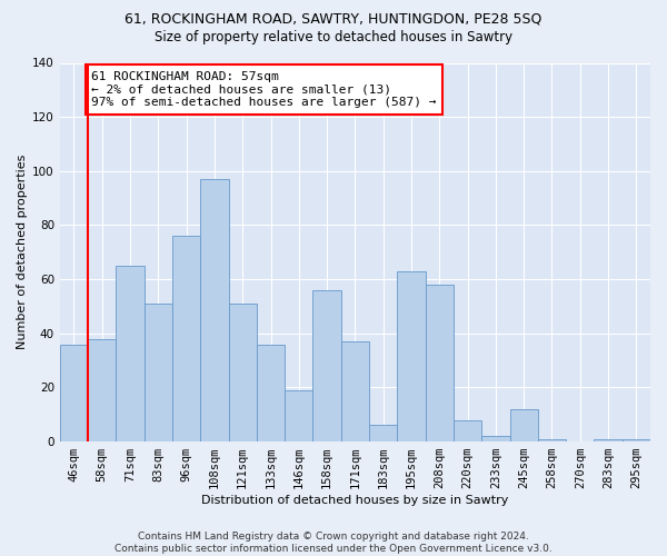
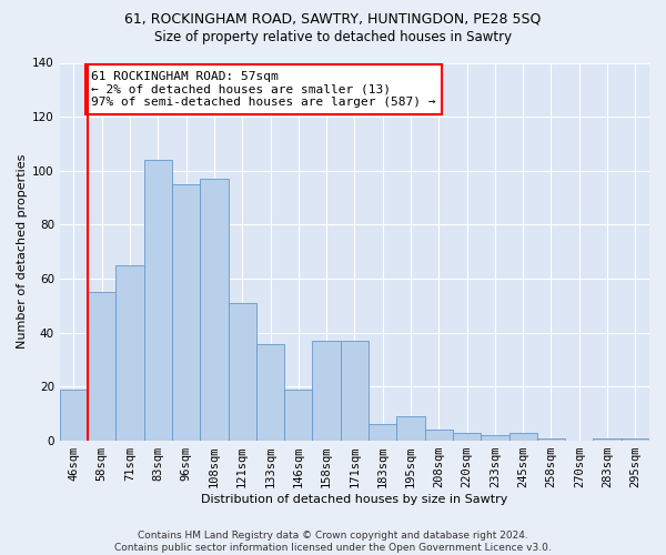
46sqm: 36 -> 19
58sqm: 38 -> 55
83sqm: 51 -> 104
96sqm: 76 -> 95
158sqm: 56 -> 37
195sqm: 63 -> 9
208sqm: 58 -> 4
220sqm: 8 -> 3
245sqm: 12 -> 3
